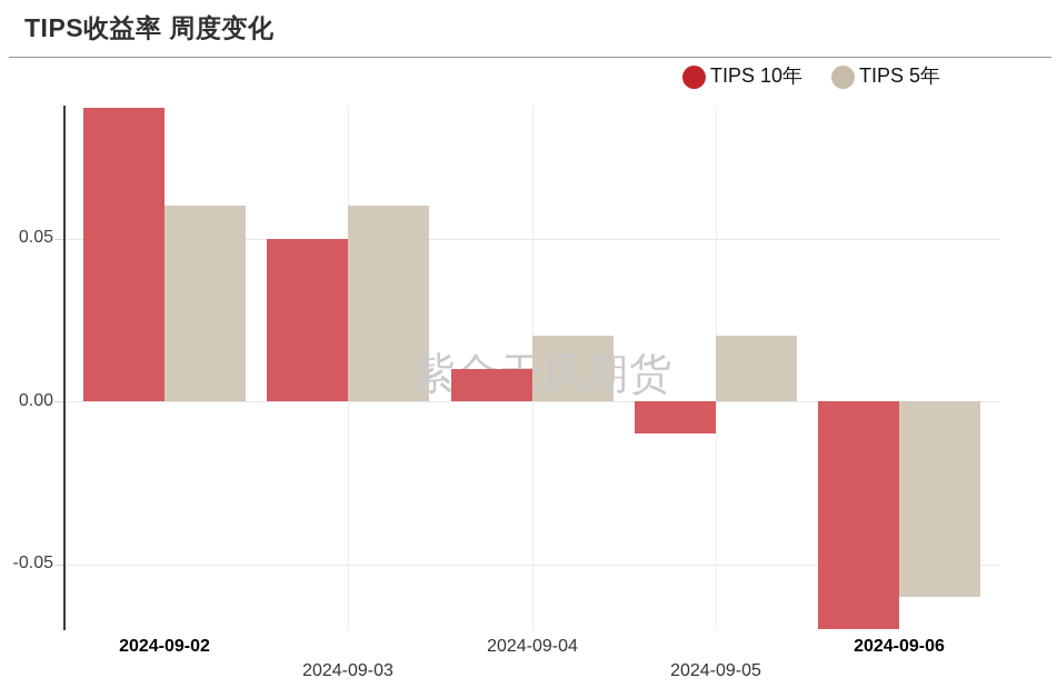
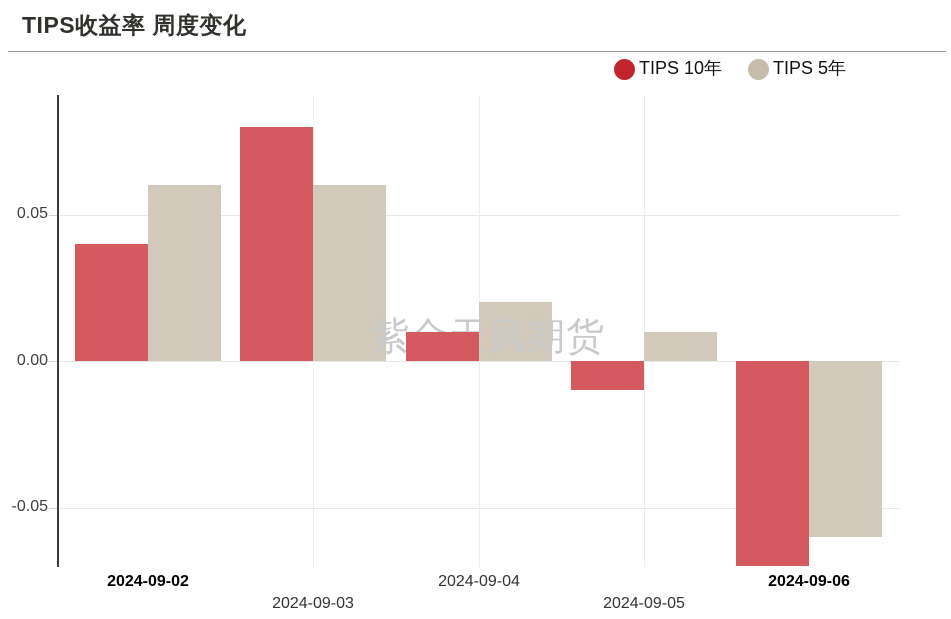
TIPS 10年/2024-09-02: 0.09 -> 0.04
TIPS 10年/2024-09-03: 0.05 -> 0.08
TIPS 5年/2024-09-05: 0.02 -> 0.01
